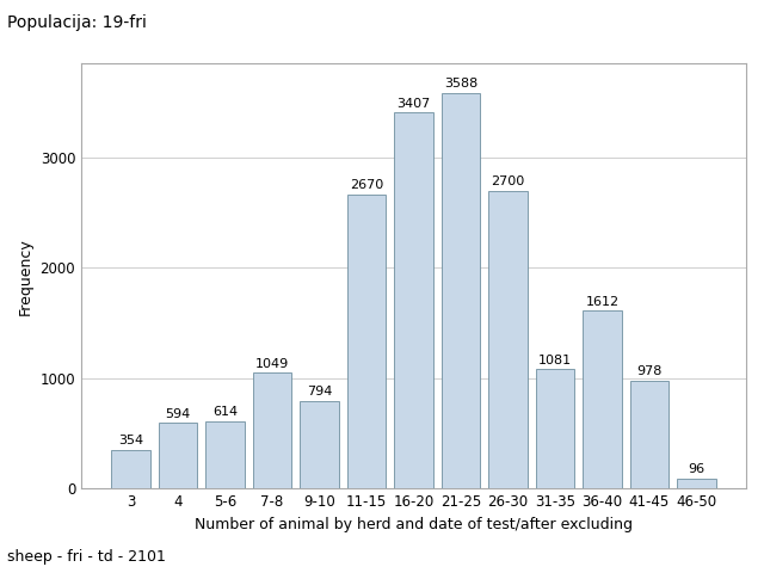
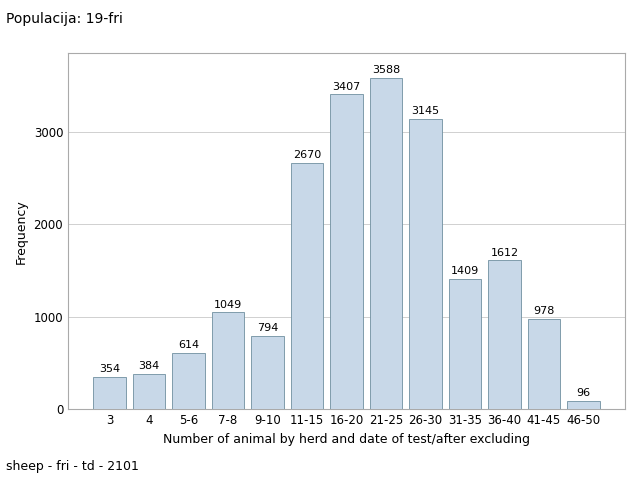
4: 594 -> 384
26-30: 2700 -> 3145
31-35: 1081 -> 1409
